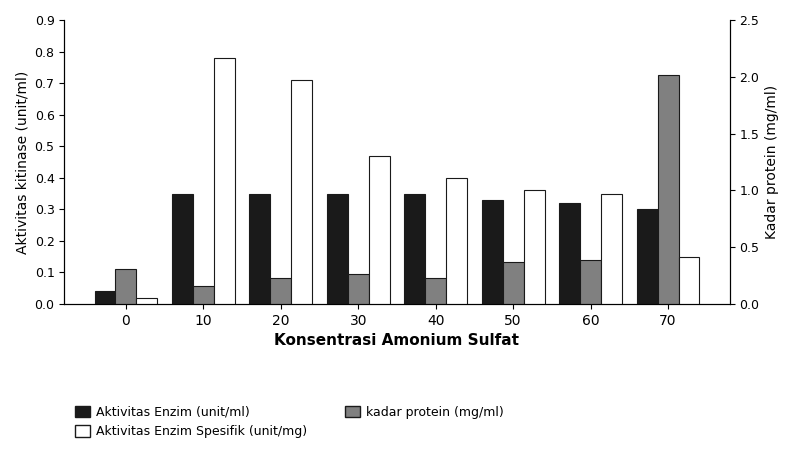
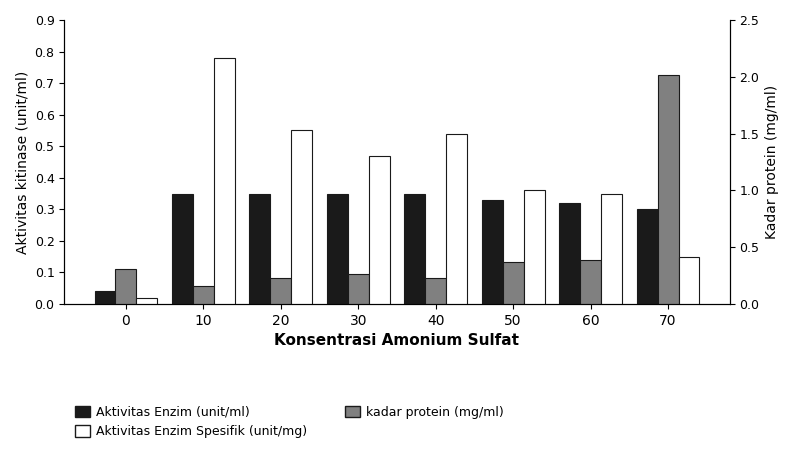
Aktivitas Enzim Spesifik (unit/mg)/20: 0.71 -> 0.55
Aktivitas Enzim Spesifik (unit/mg)/40: 0.40 -> 0.54
